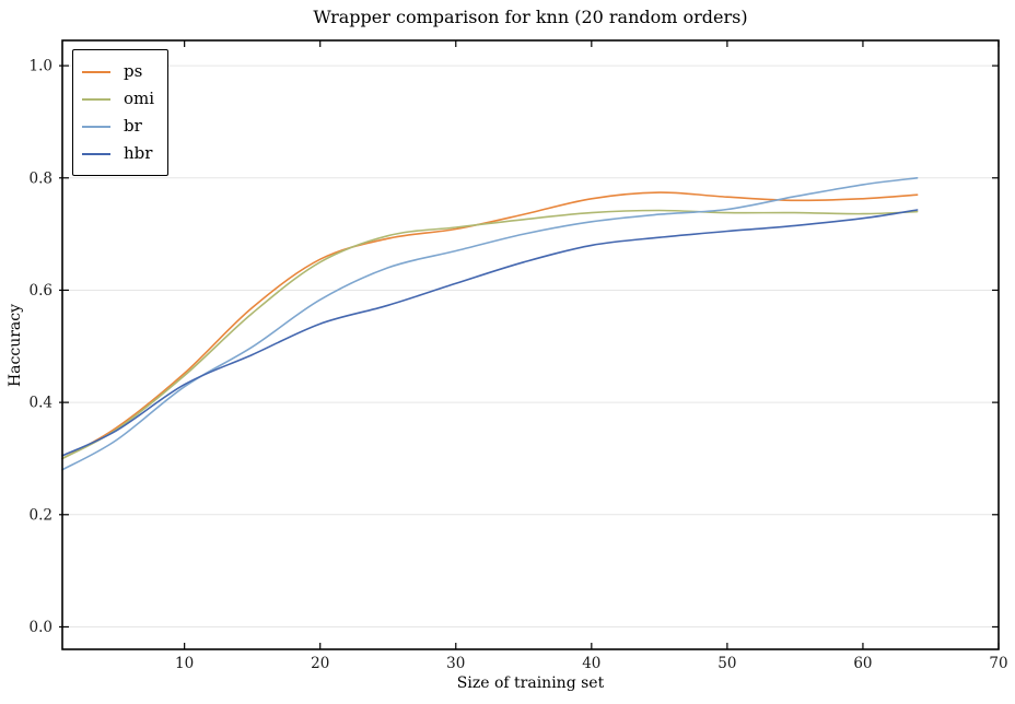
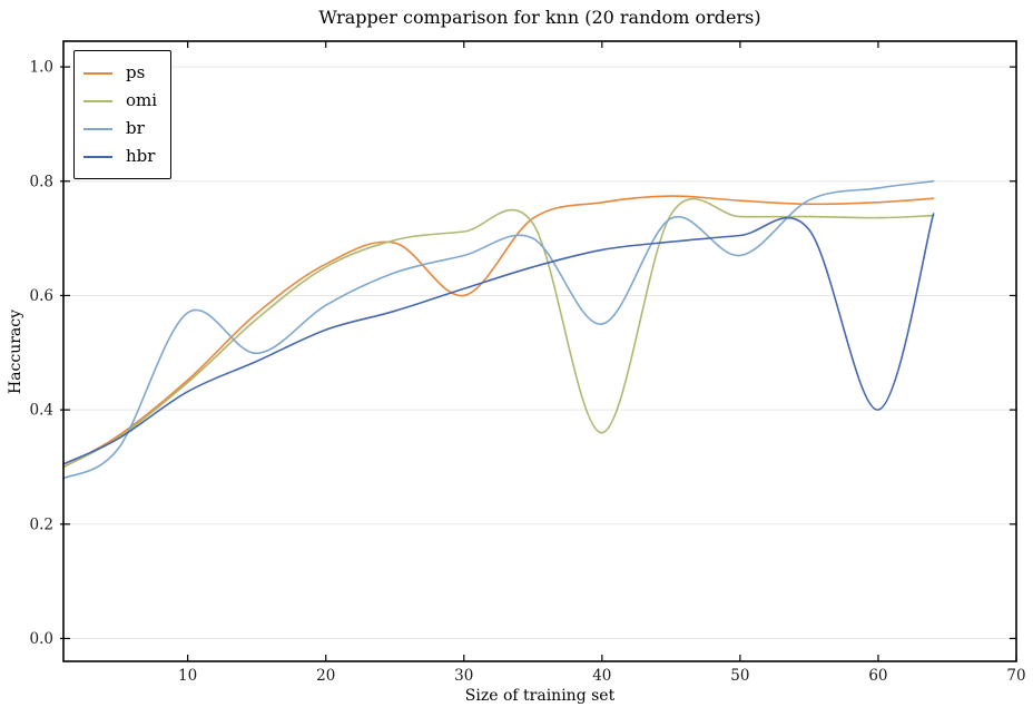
br/10: 0.43 -> 0.57
ps/30: 0.71 -> 0.60
omi/40: 0.74 -> 0.36
br/40: 0.72 -> 0.55
br/50: 0.74 -> 0.67
hbr/60: 0.73 -> 0.40
